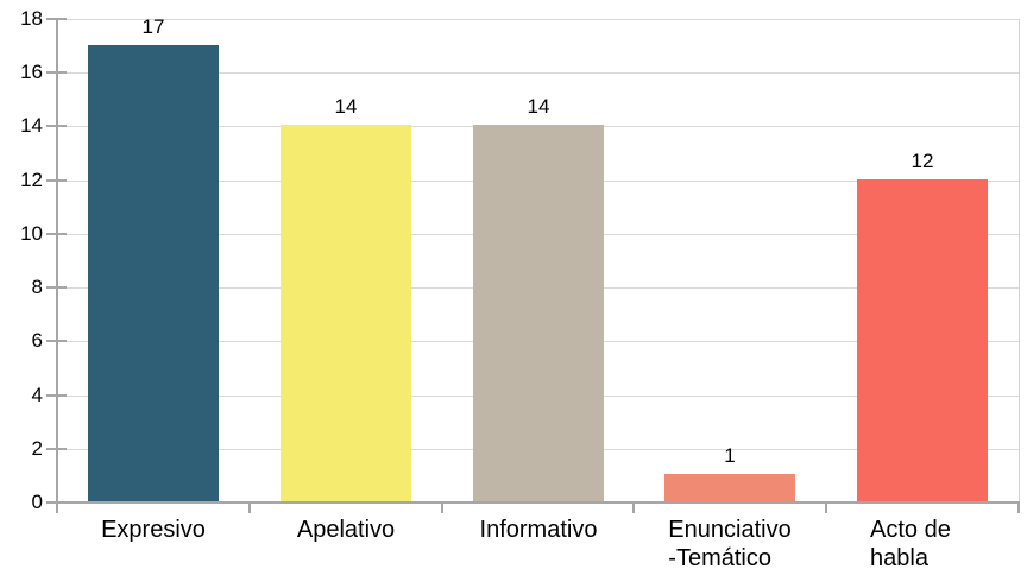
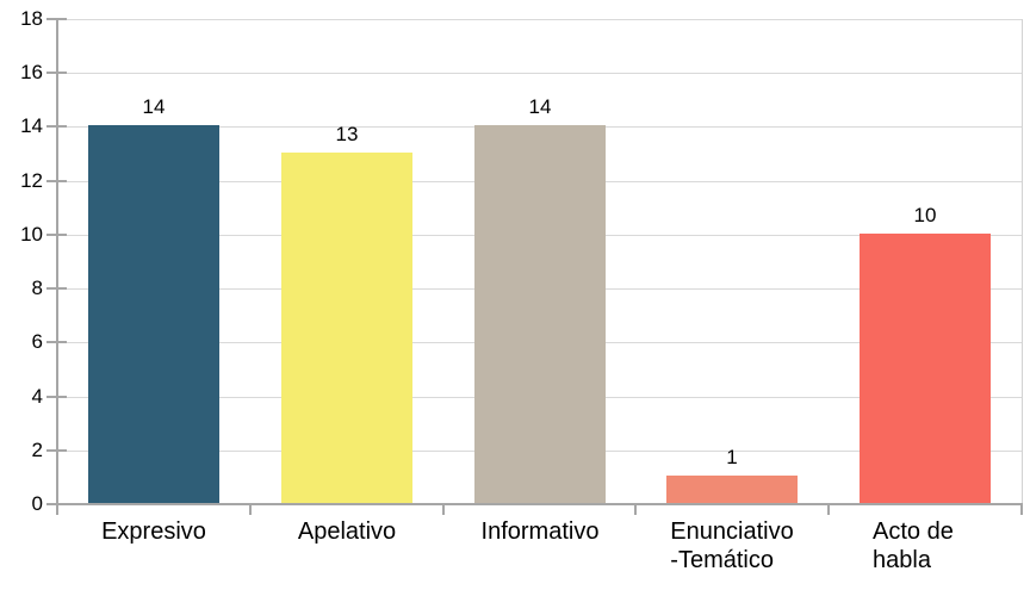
Expresivo: 17 -> 14
Apelativo: 14 -> 13
Acto de habla: 12 -> 10
